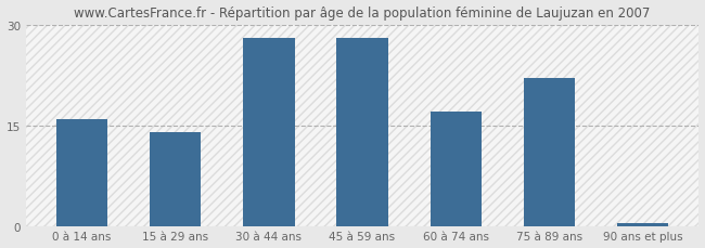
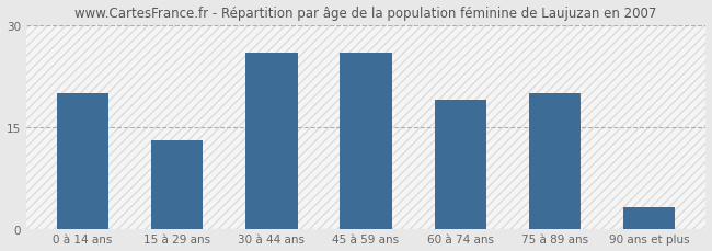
0 à 14 ans: 16.0 -> 20.0
15 à 29 ans: 14.0 -> 13.0
30 à 44 ans: 28.0 -> 26.0
45 à 59 ans: 28.0 -> 26.0
60 à 74 ans: 17.0 -> 19.0
75 à 89 ans: 22.0 -> 20.0
90 ans et plus: 0.4 -> 3.2
